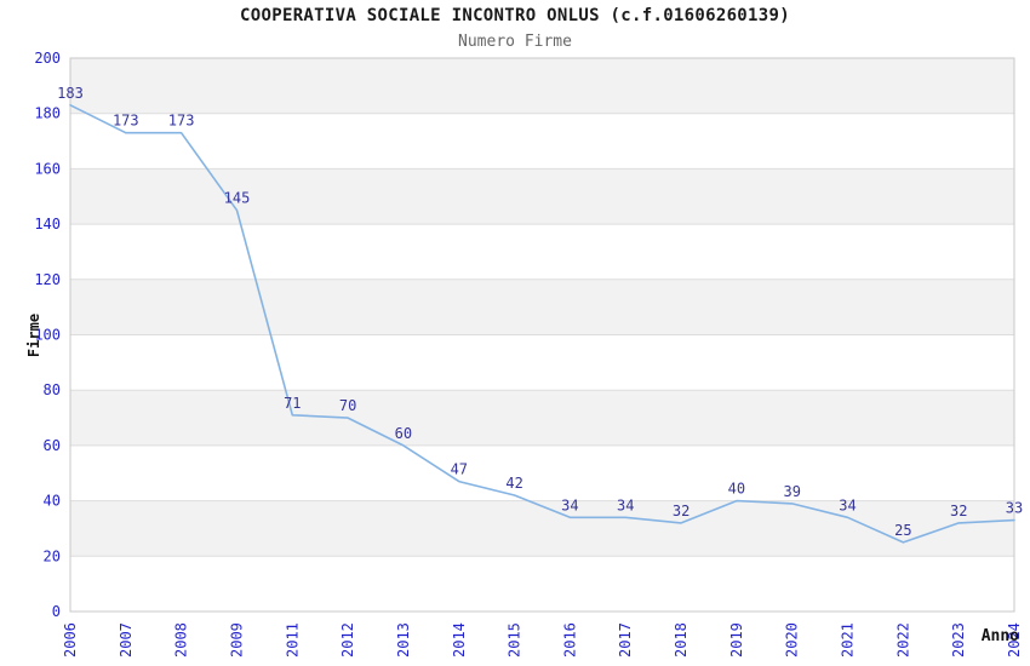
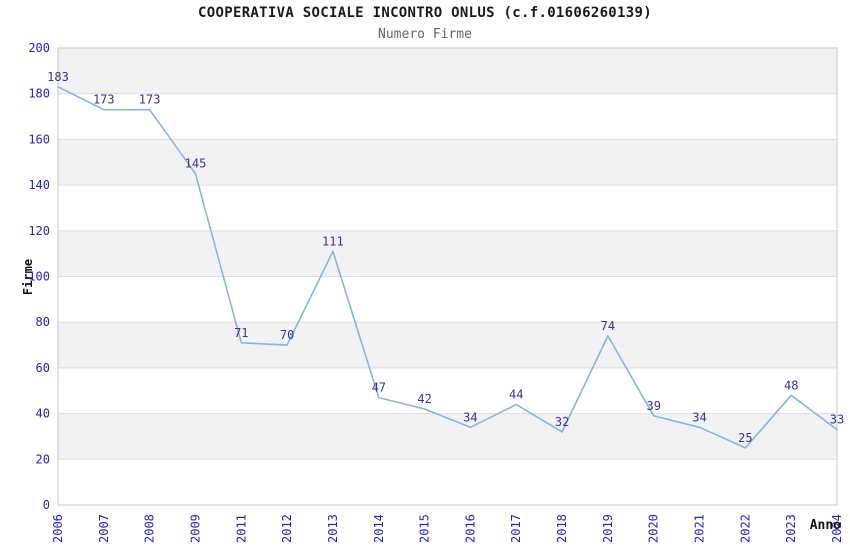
2013: 60 -> 111
2017: 34 -> 44
2019: 40 -> 74
2023: 32 -> 48
